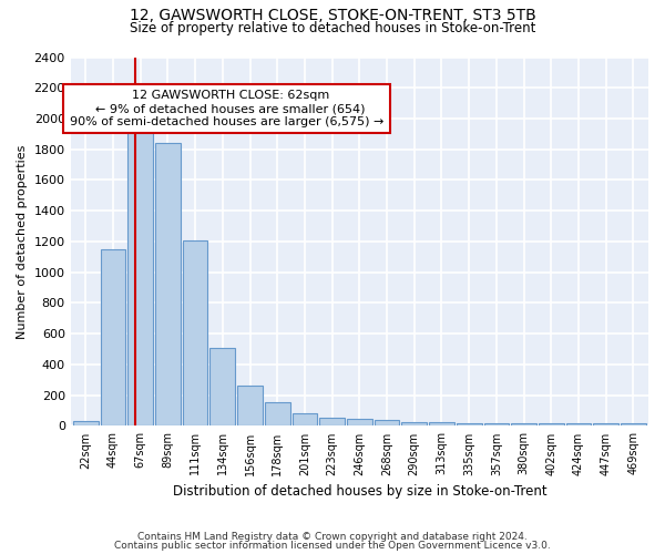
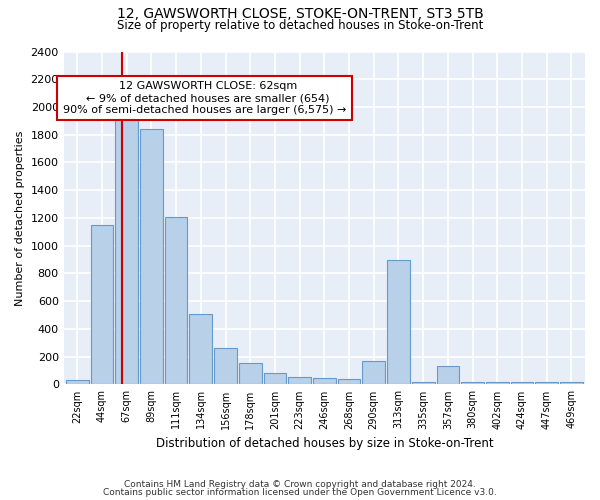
290sqm: 20 -> 170
313sqm: 20 -> 900
357sqm: 20 -> 130
